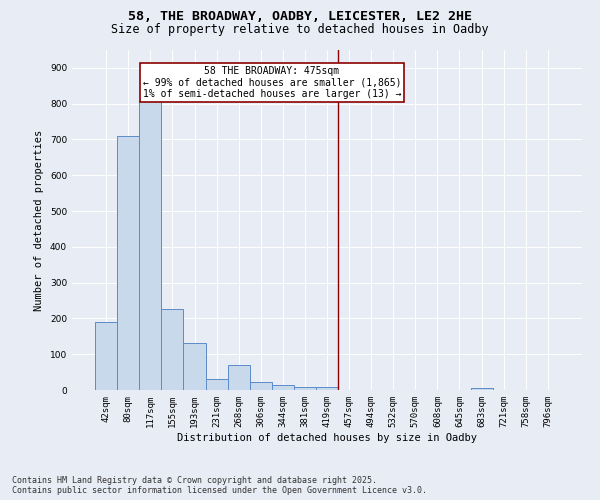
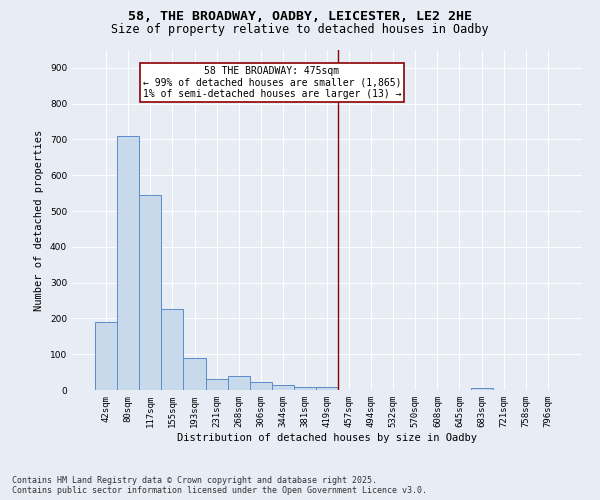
117sqm: 810 -> 545
193sqm: 130 -> 90
268sqm: 70 -> 40
